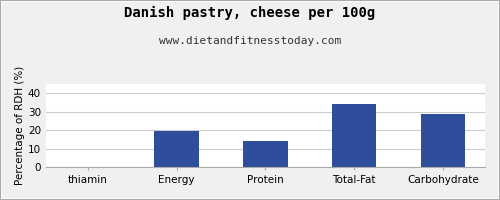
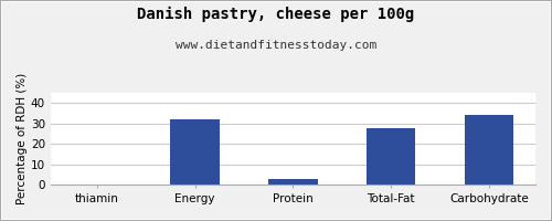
Energy: 20 -> 32
Protein: 14 -> 3
Total-Fat: 34 -> 28
Carbohydrate: 29 -> 34
